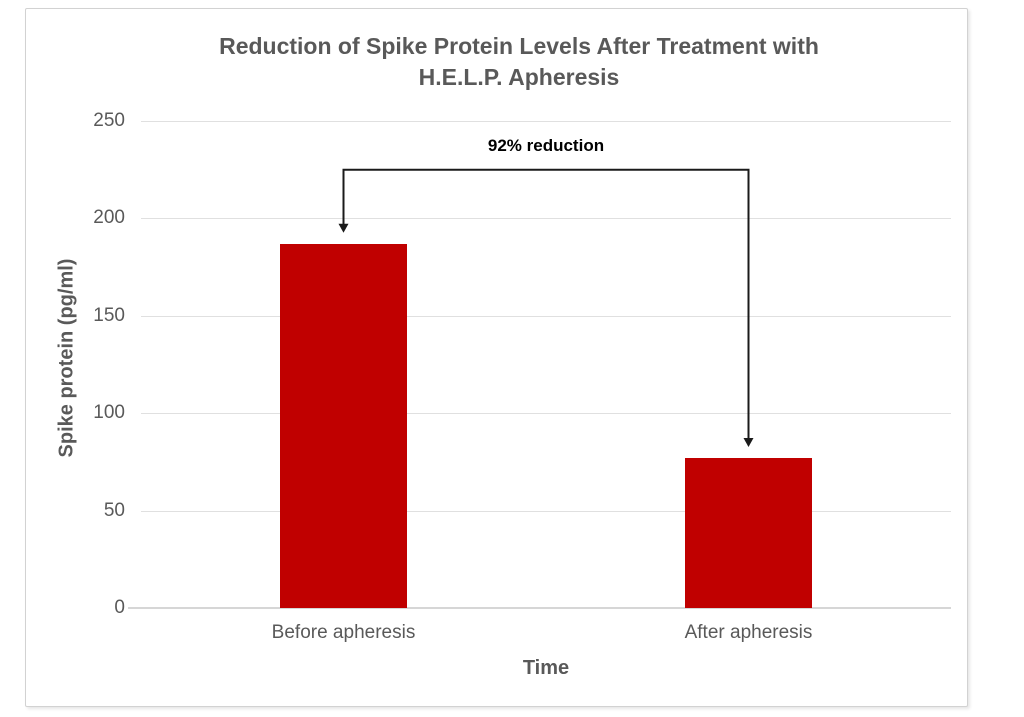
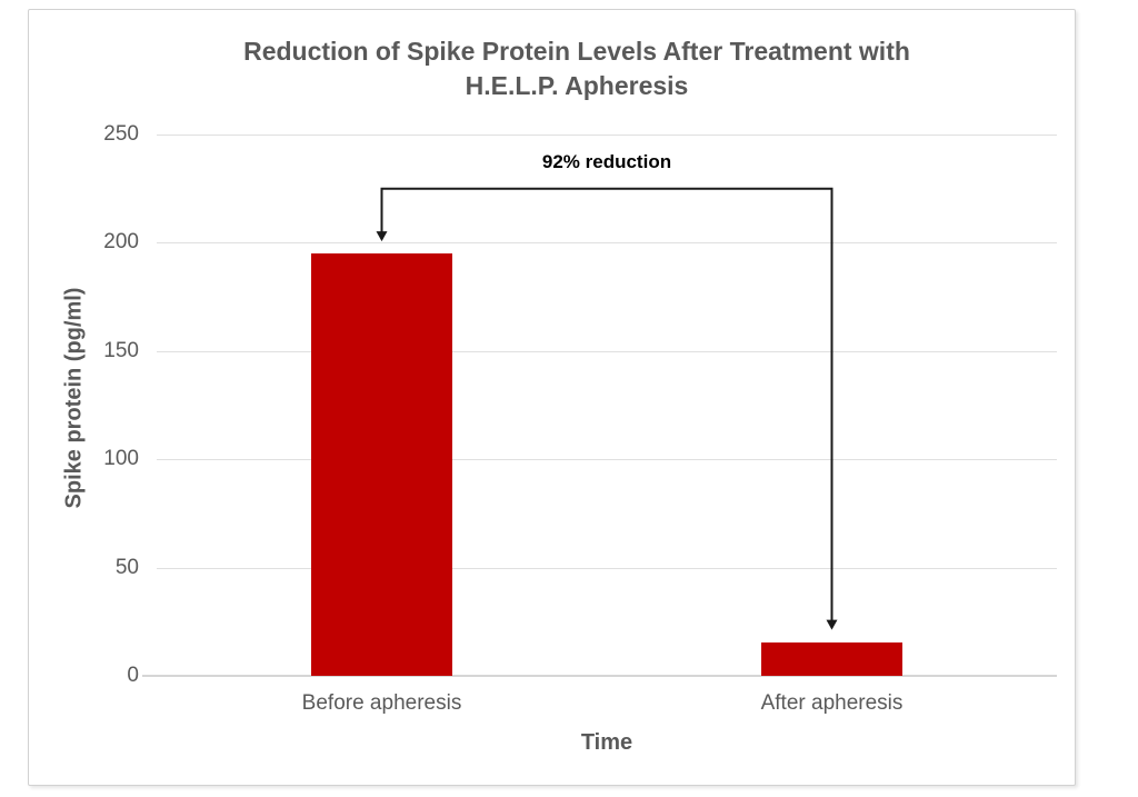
Before apheresis: 187 -> 195
After apheresis: 77 -> 16
